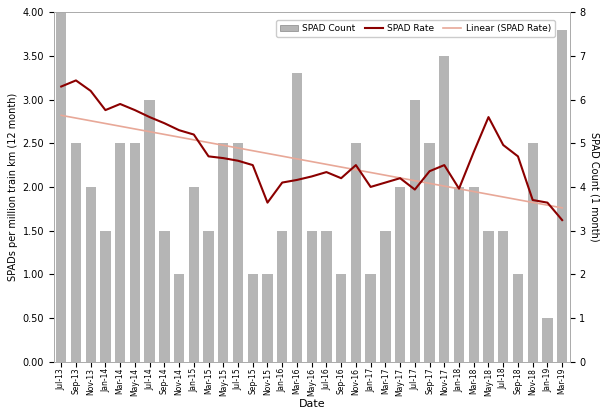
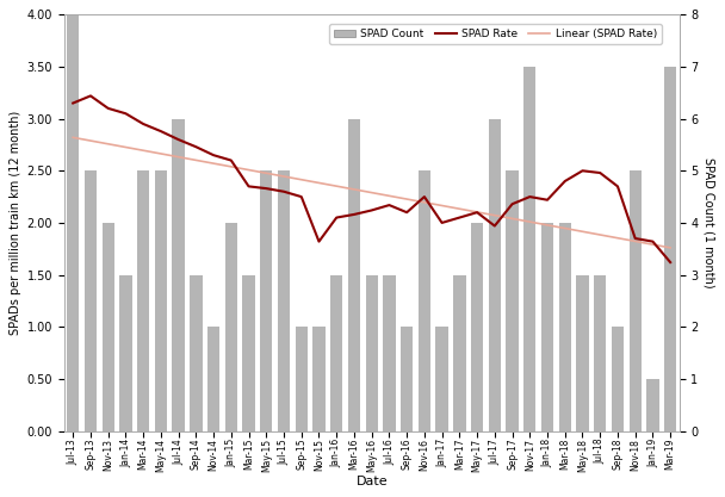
SPAD Rate/Jan-14: 2.88 -> 3.05
SPAD Count/Mar-16: 3.3 -> 3.0
SPAD Rate/Jan-18: 1.98 -> 2.22
SPAD Rate/May-18: 2.80 -> 2.50
SPAD Count/Mar-19: 3.8 -> 3.5
